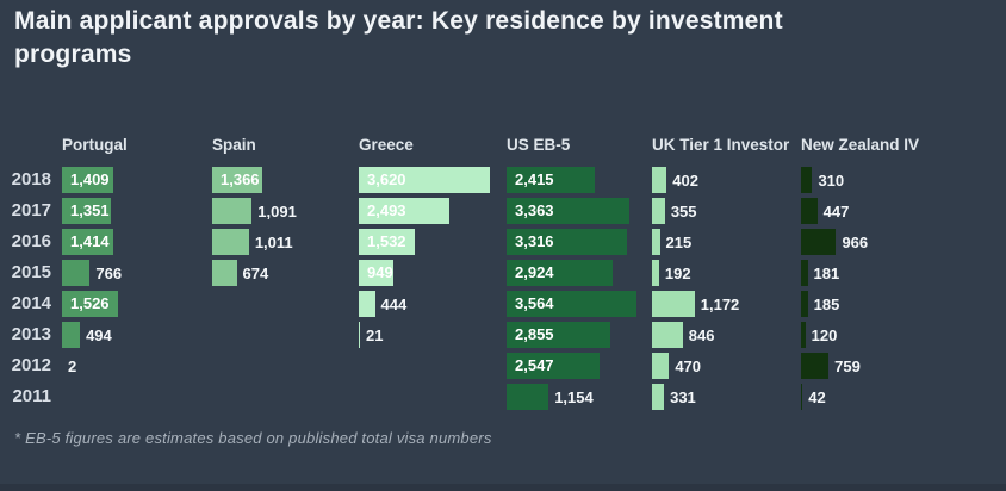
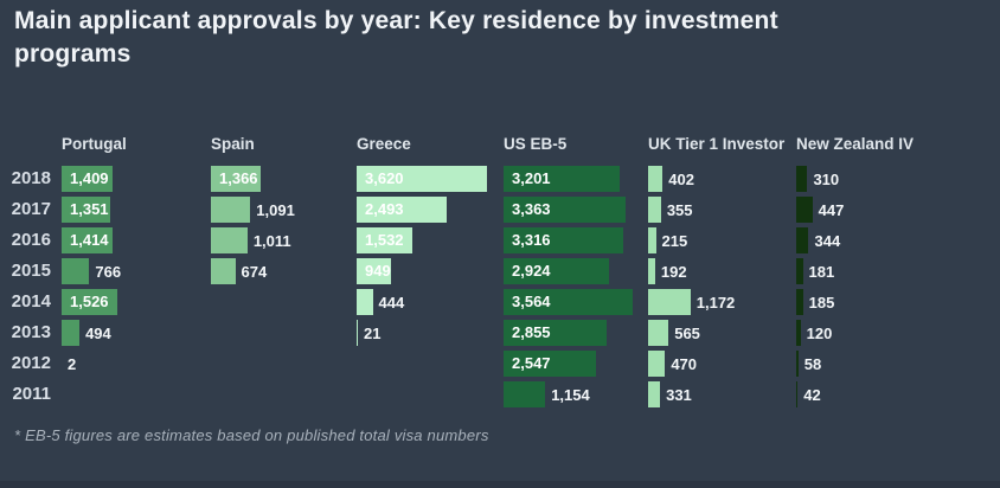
US EB-5/2018: 2,415 -> 3,201
New Zealand IV/2016: 966 -> 344
UK Tier 1 Investor/2013: 846 -> 565
New Zealand IV/2012: 759 -> 58
